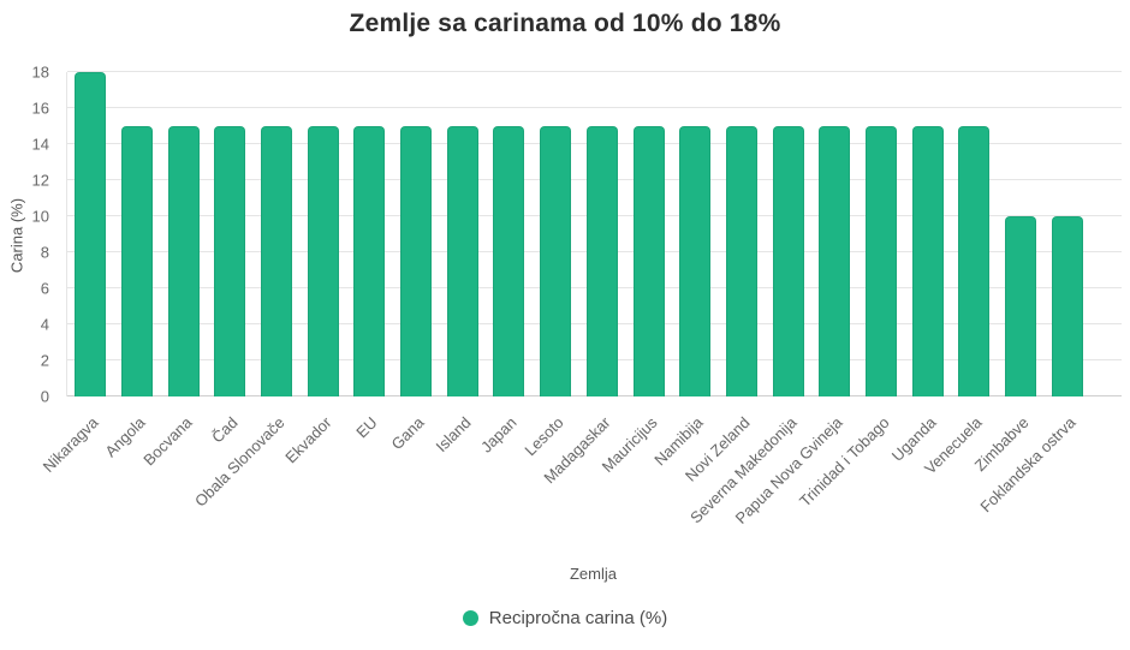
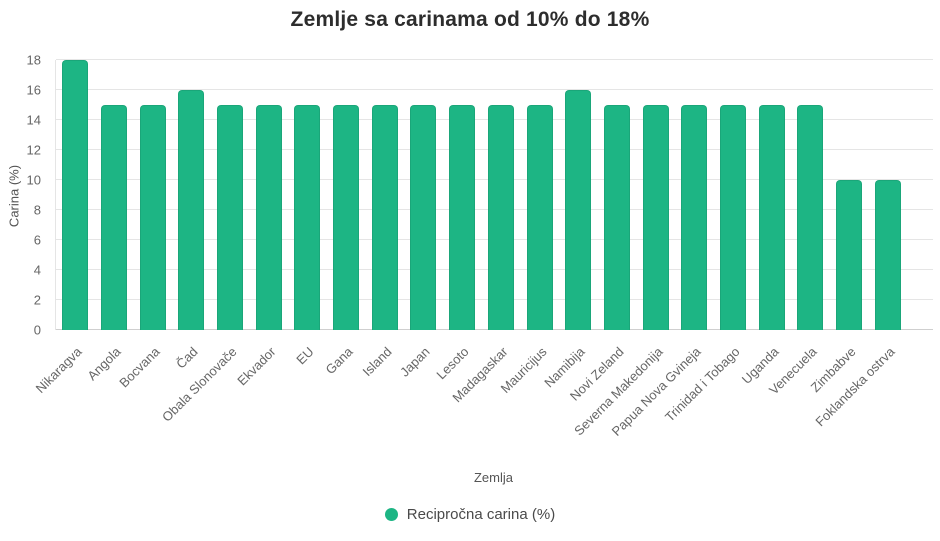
Čad: 15 -> 16
Namibija: 15 -> 16
